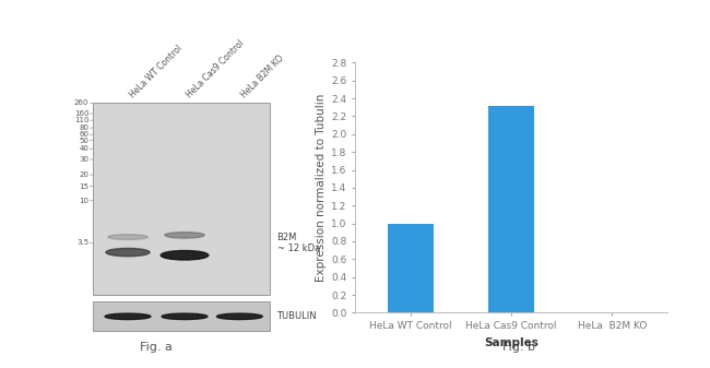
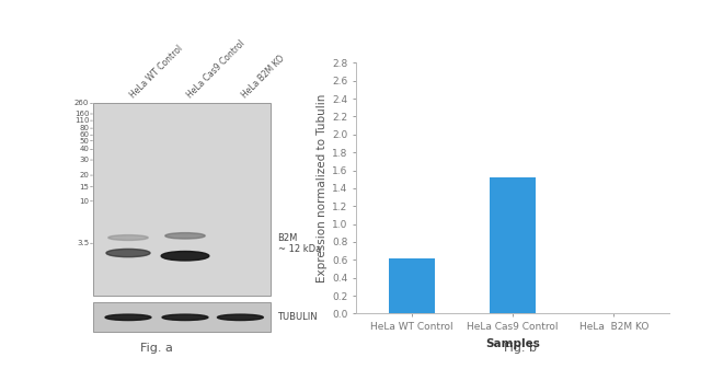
HeLa WT Control: 1.00 -> 0.62
HeLa Cas9 Control: 2.32 -> 1.52
